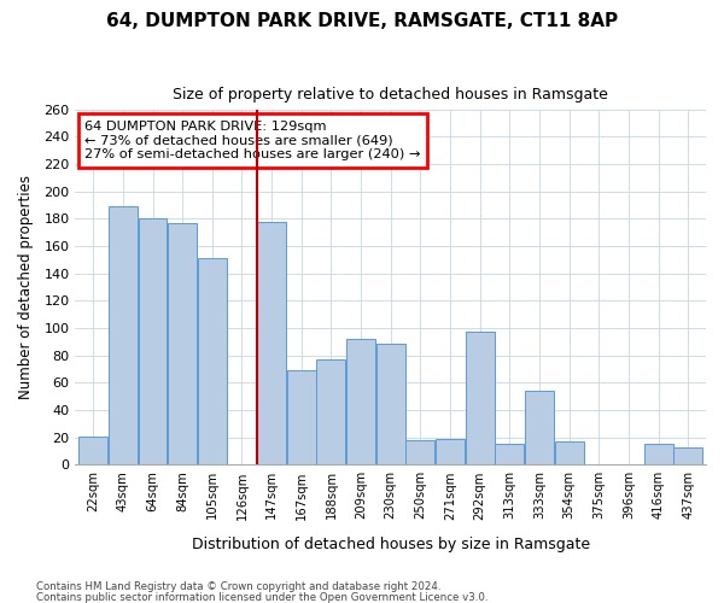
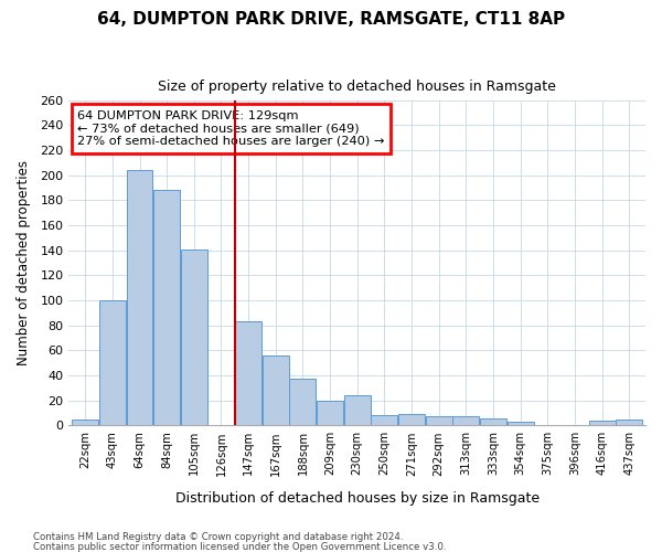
22sqm: 21 -> 5
43sqm: 189 -> 100
64sqm: 180 -> 204
84sqm: 177 -> 188
105sqm: 151 -> 141
147sqm: 178 -> 83
167sqm: 69 -> 56
188sqm: 77 -> 37
209sqm: 92 -> 20
230sqm: 89 -> 24
250sqm: 18 -> 8
271sqm: 19 -> 9
292sqm: 97 -> 7
313sqm: 15 -> 7
333sqm: 54 -> 6
354sqm: 17 -> 3
416sqm: 15 -> 4
437sqm: 13 -> 5
